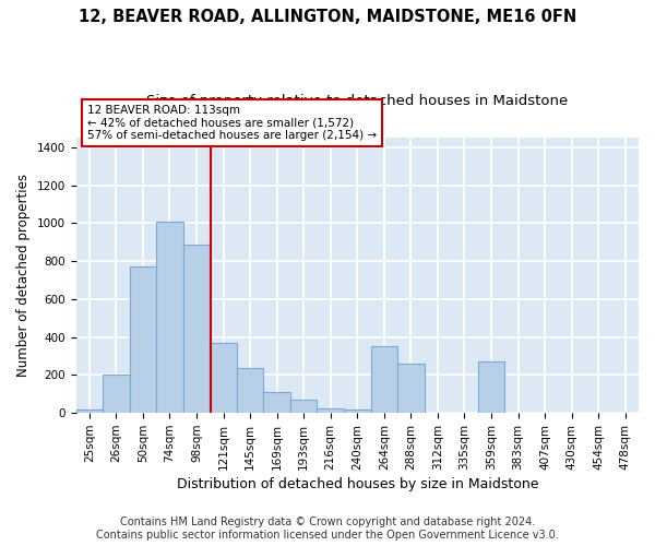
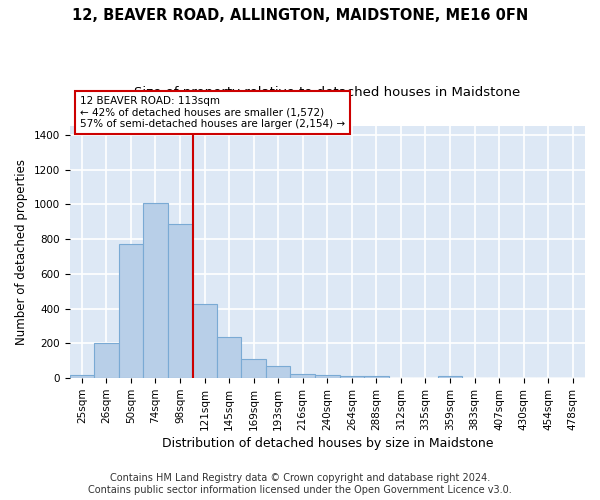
121sqm: 370 -> 420
264sqm: 350 -> 20
288sqm: 260 -> 10
359sqm: 270 -> 10
